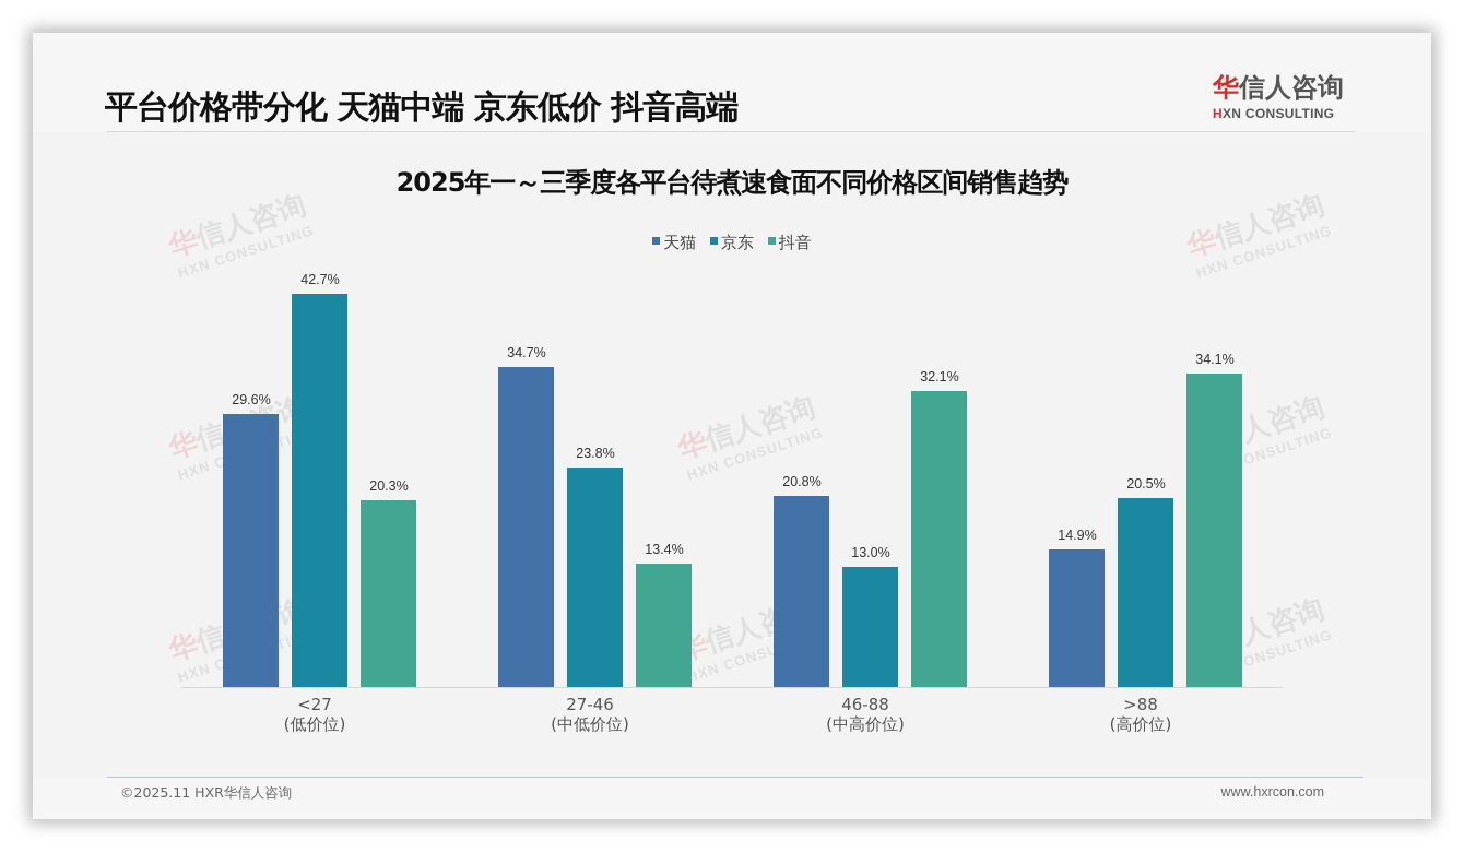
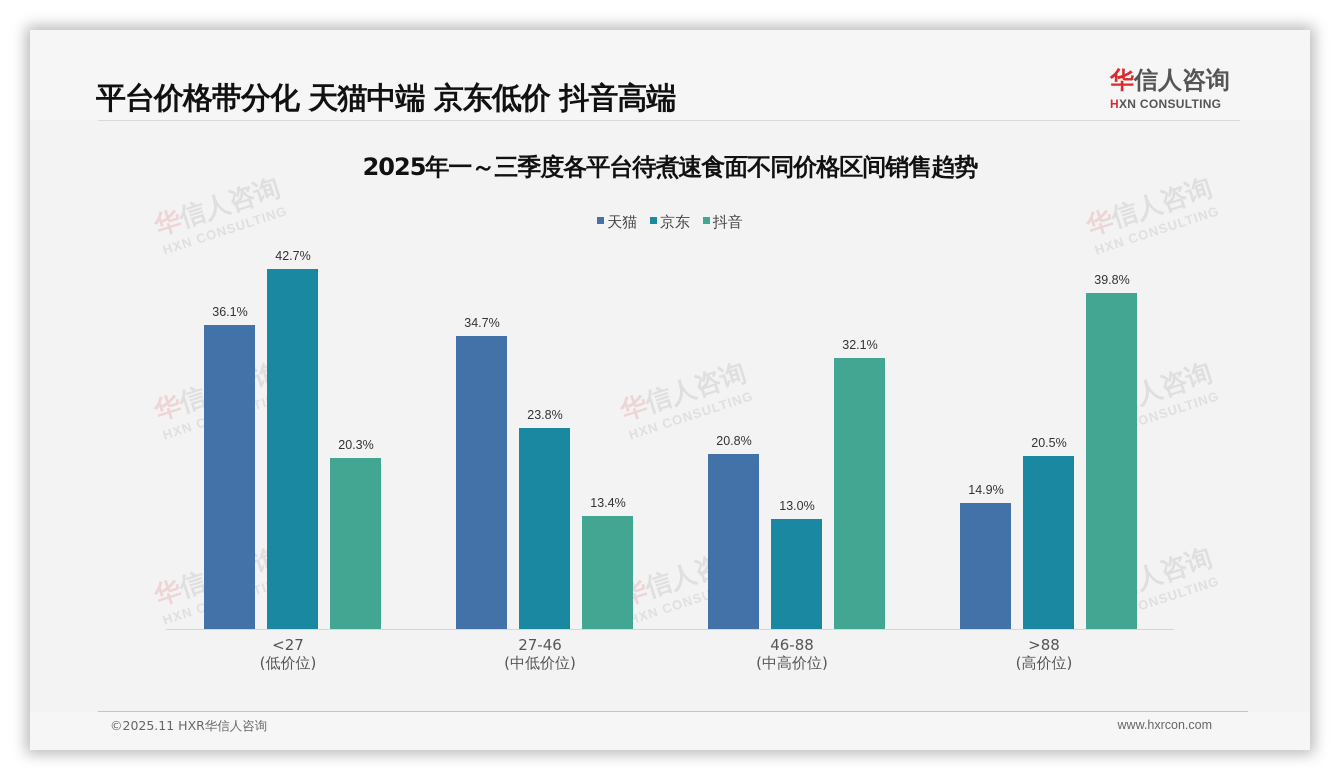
天猫/<27 (低价位): 29.6% -> 36.1%
抖音/>88 (高价位): 34.1% -> 39.8%
